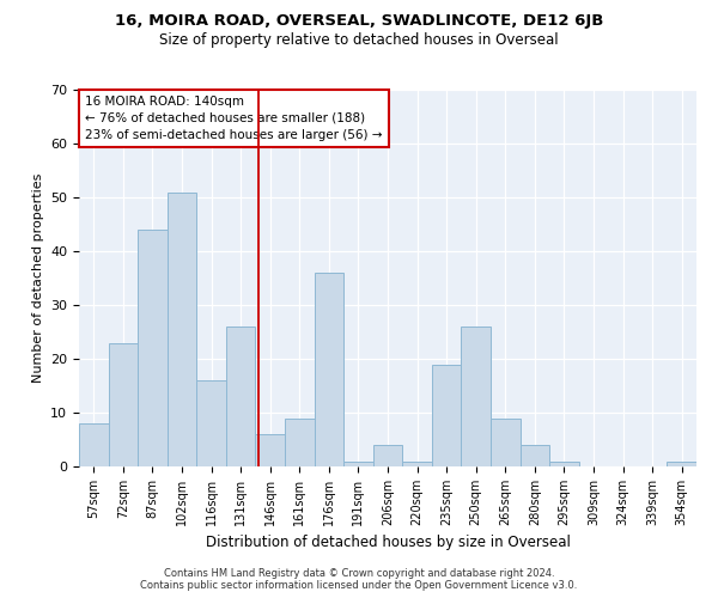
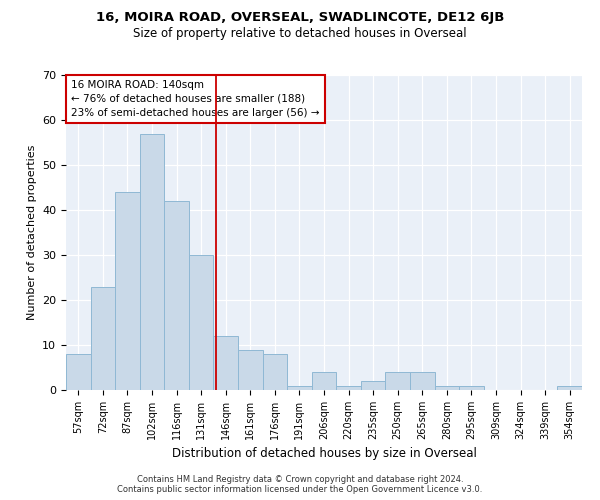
102sqm: 51 -> 57
116sqm: 16 -> 42
131sqm: 26 -> 30
146sqm: 6 -> 12
176sqm: 36 -> 8
235sqm: 19 -> 2
250sqm: 26 -> 4
265sqm: 9 -> 4
280sqm: 4 -> 1
